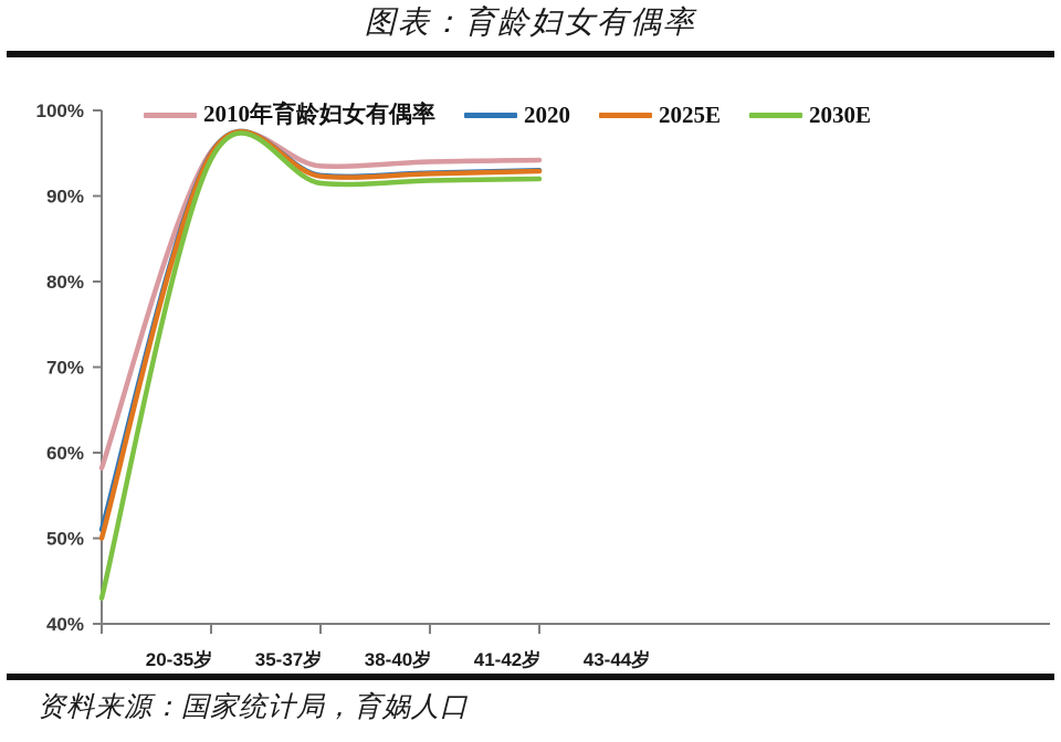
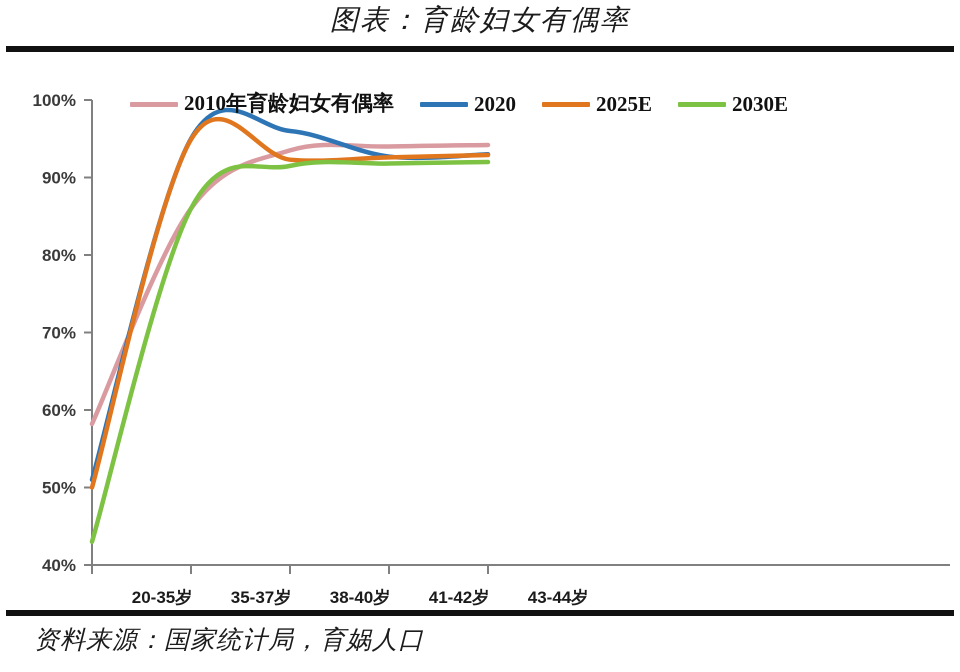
2010年育龄妇女有偶率/35-37岁: 95% -> 86%
2030E/35-37岁: 94% -> 86%
2020/38-40岁: 92% -> 96%
